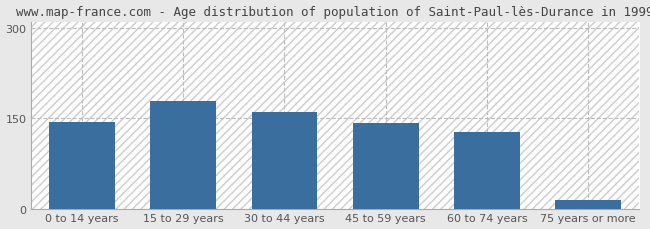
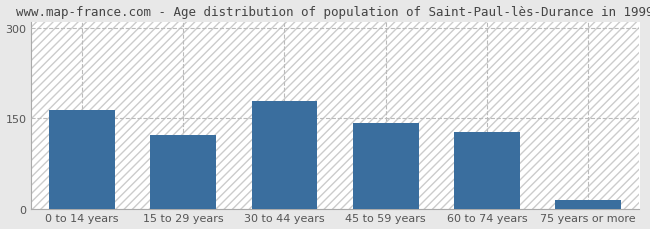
0 to 14 years: 144 -> 164
15 to 29 years: 178 -> 122
30 to 44 years: 160 -> 178
